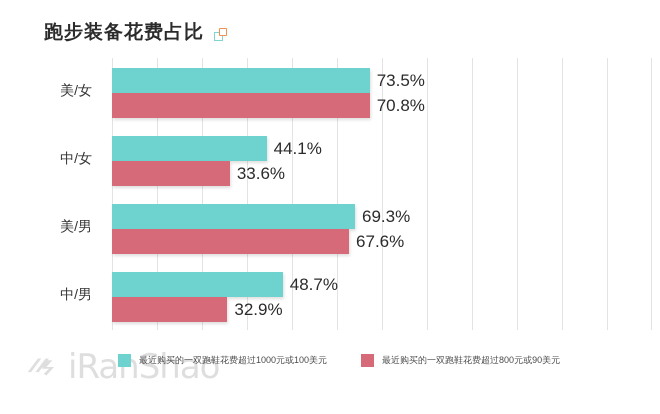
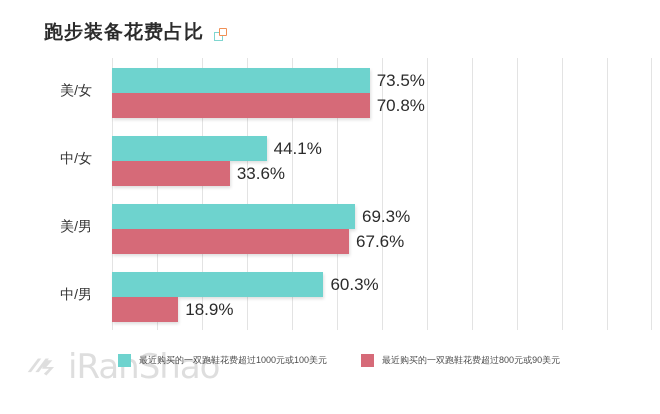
最近购买的一双跑鞋花费超过1000元或100美元/中/男: 48.7% -> 60.3%
最近购买的一双跑鞋花费超过800元或90美元/中/男: 32.9% -> 18.9%
